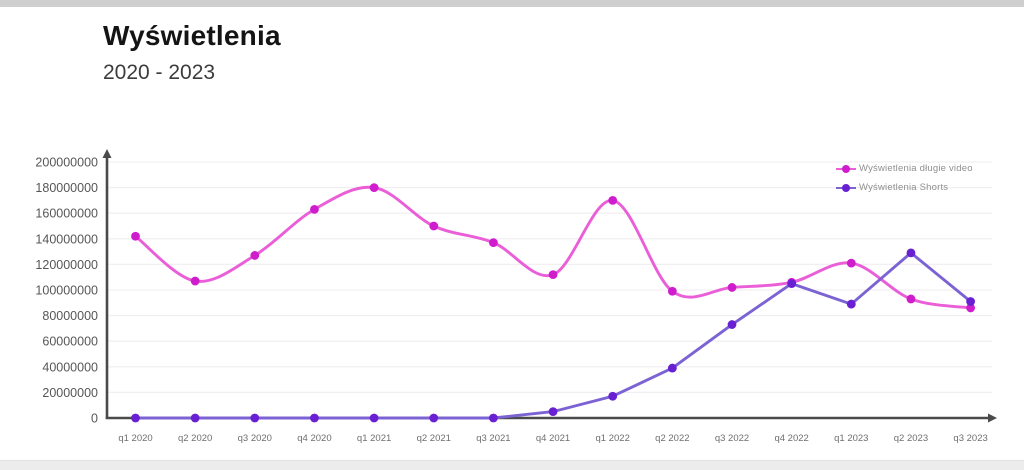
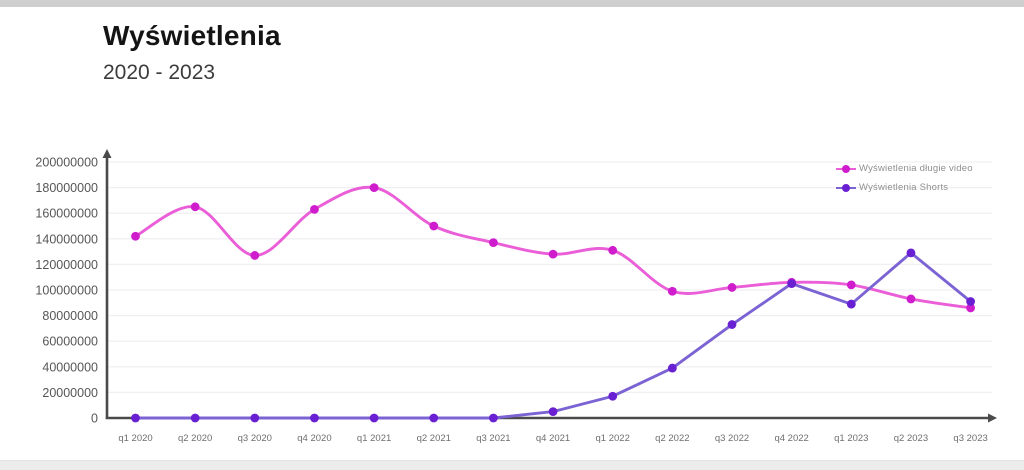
Wyświetlenia długie video/q2 2020: 107000000 -> 165000000
Wyświetlenia długie video/q4 2021: 112000000 -> 128000000
Wyświetlenia długie video/q1 2022: 170000000 -> 131000000
Wyświetlenia długie video/q1 2023: 121000000 -> 104000000
